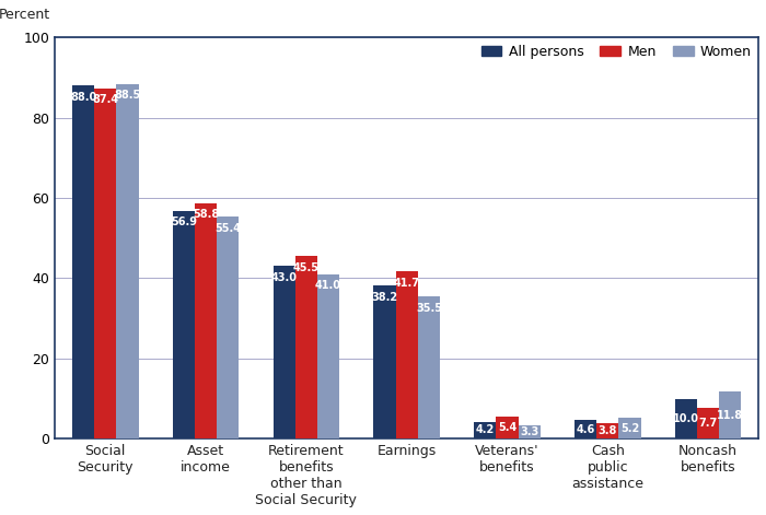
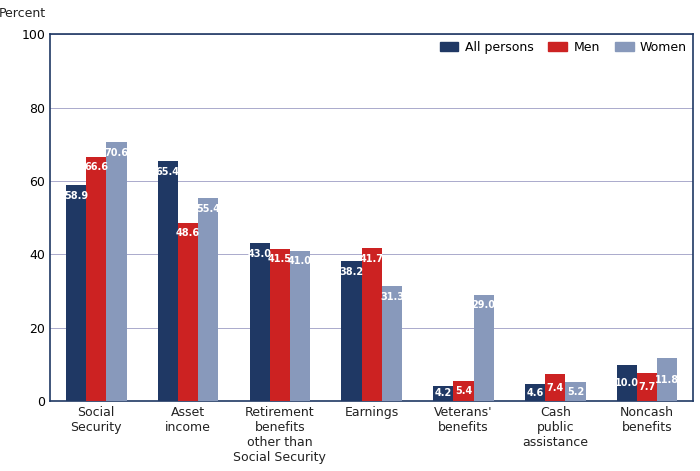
All persons/Social Security: 88.0 -> 58.9
Men/Social Security: 87.4 -> 66.6
Women/Social Security: 88.5 -> 70.6
All persons/Asset income: 56.9 -> 65.4
Men/Asset income: 58.8 -> 48.6
Men/Retirement benefits other than Social Security: 45.5 -> 41.5
Women/Earnings: 35.5 -> 31.3
Women/Veterans' benefits: 3.3 -> 29.0
Men/Cash public assistance: 3.8 -> 7.4
